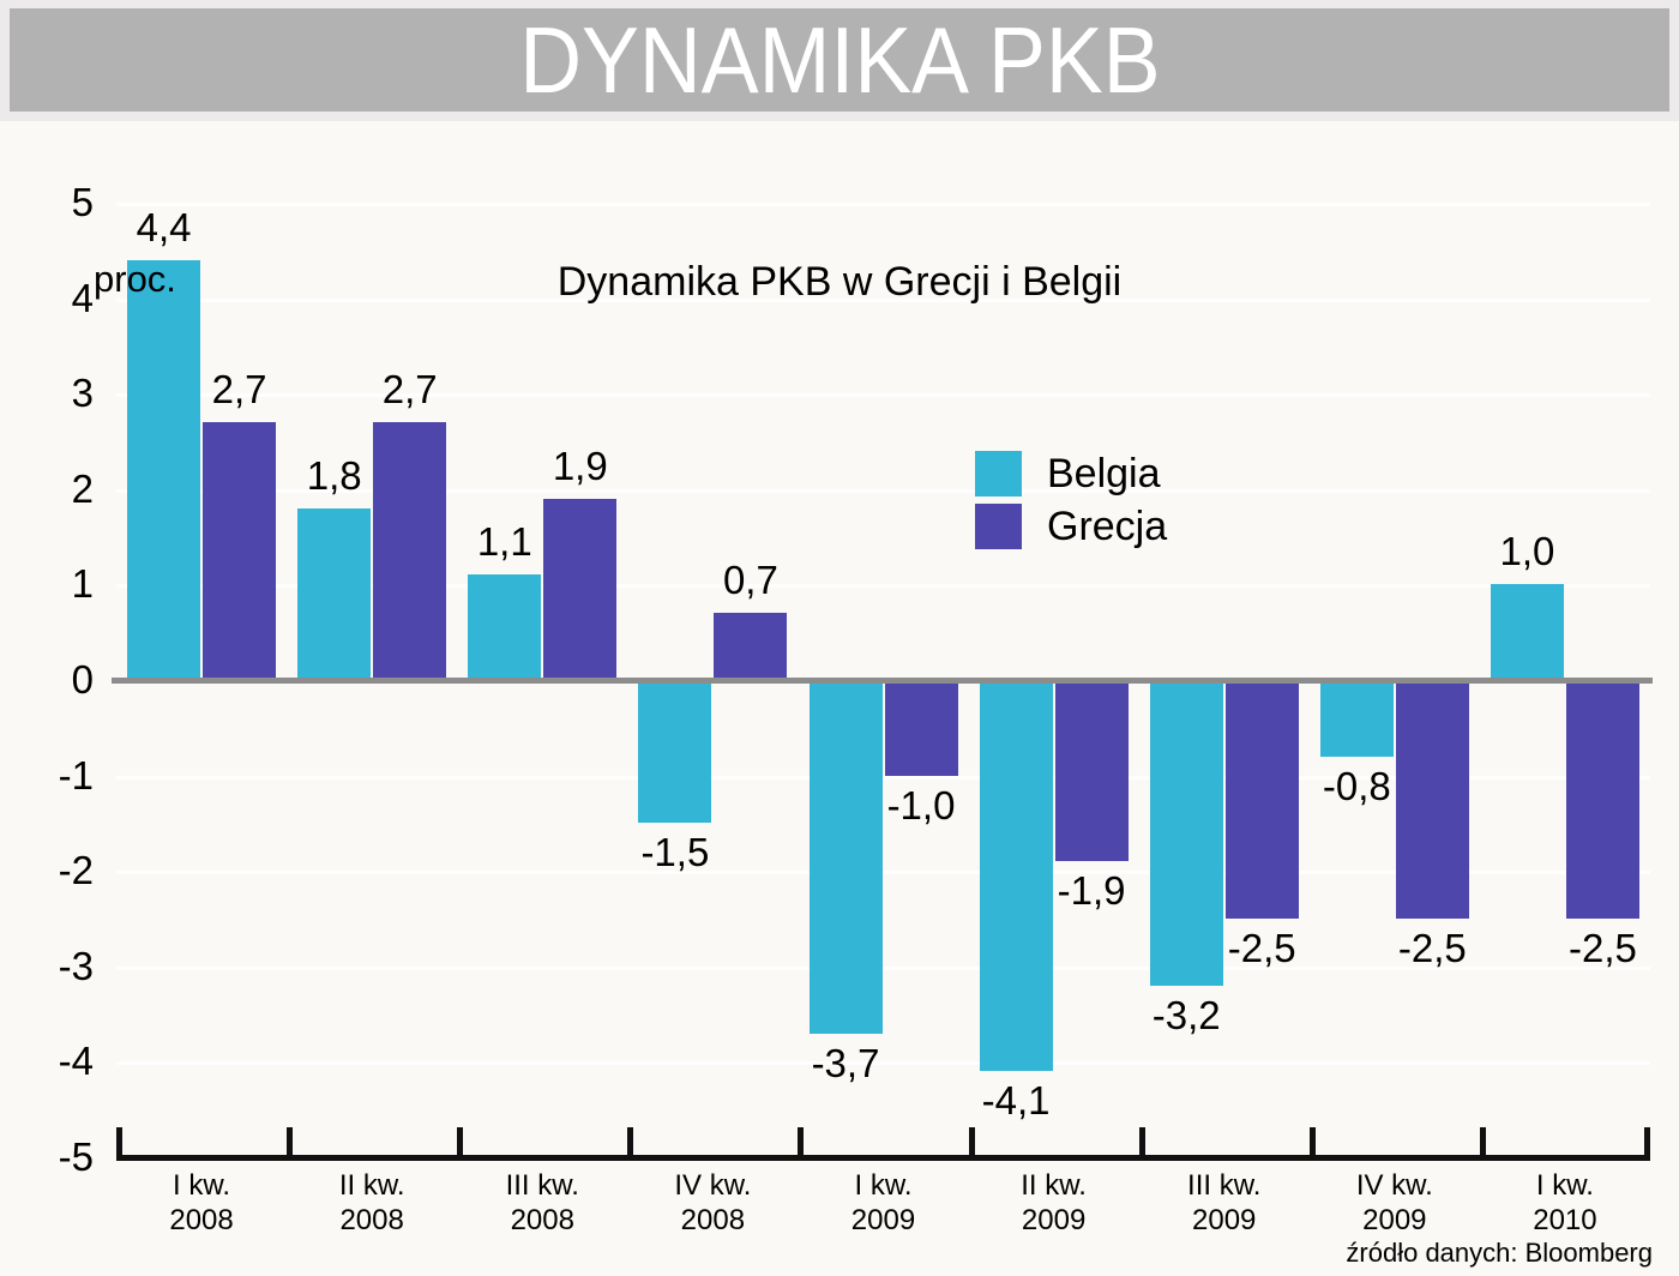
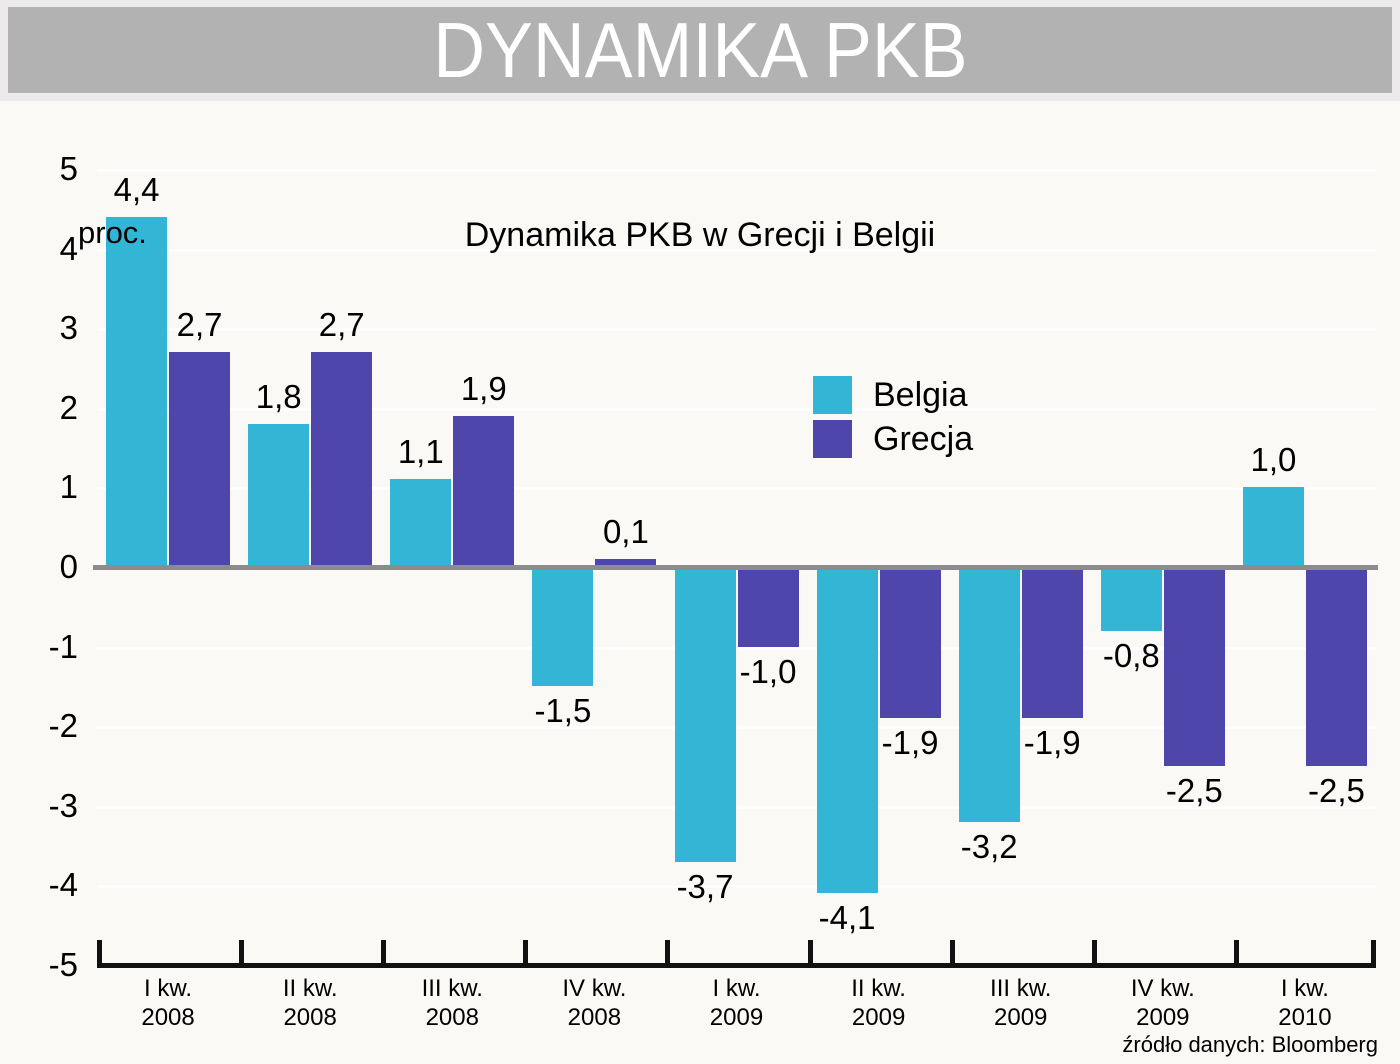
Grecja/IV kw. 2008: 0,7 -> 0,1
Grecja/III kw. 2009: -2,5 -> -1,9
